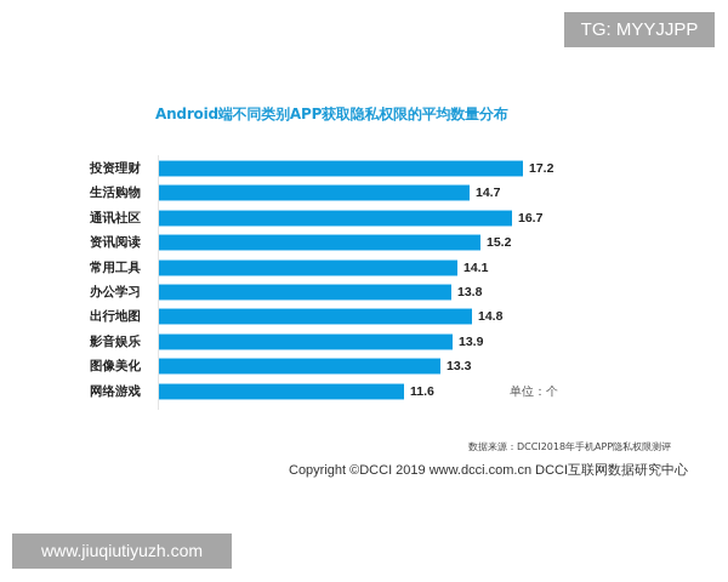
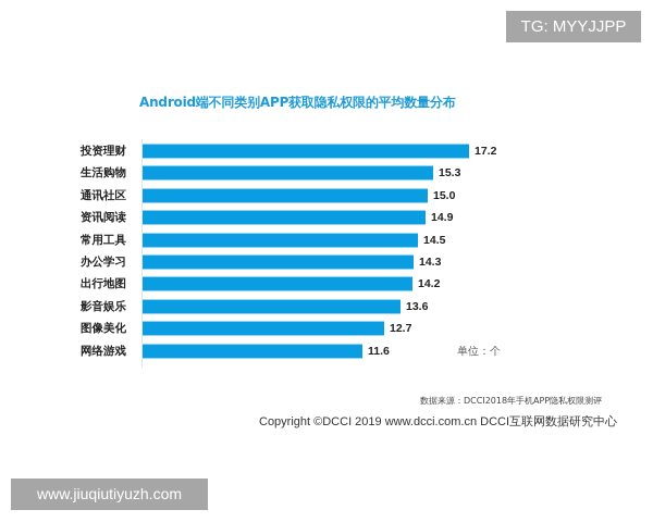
生活购物: 14.7 -> 15.3
通讯社区: 16.7 -> 15.0
资讯阅读: 15.2 -> 14.9
常用工具: 14.1 -> 14.5
办公学习: 13.8 -> 14.3
出行地图: 14.8 -> 14.2
影音娱乐: 13.9 -> 13.6
图像美化: 13.3 -> 12.7
